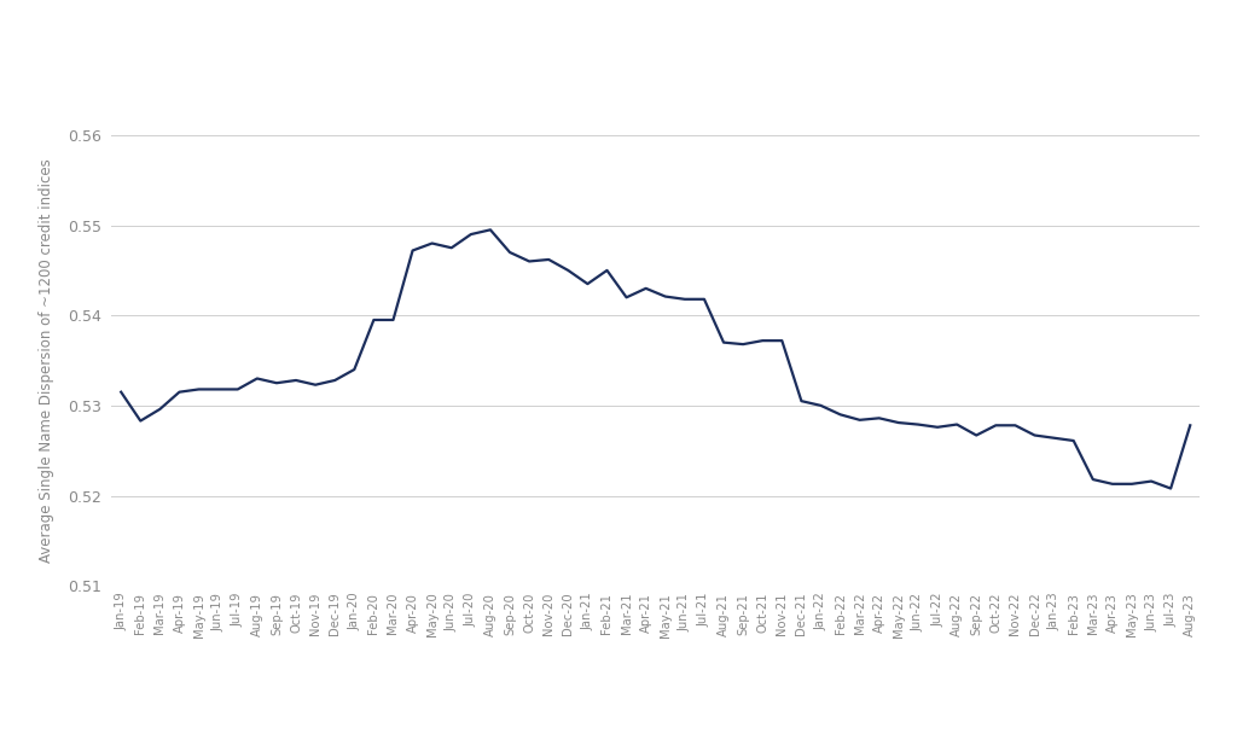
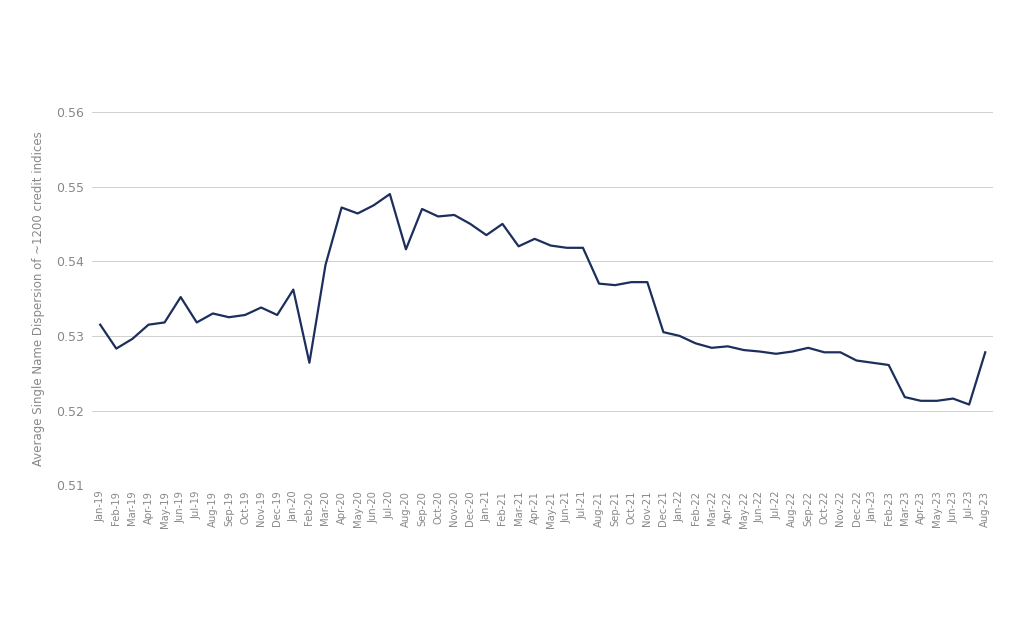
Jun-19: 0.5318 -> 0.5352
Nov-19: 0.5323 -> 0.5338
Jan-20: 0.5340 -> 0.5362
Feb-20: 0.5395 -> 0.5264
May-20: 0.5480 -> 0.5464
Aug-20: 0.5495 -> 0.5416
Sep-22: 0.5267 -> 0.5284
